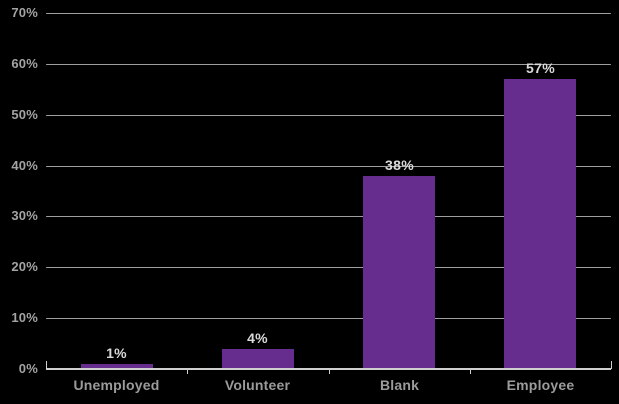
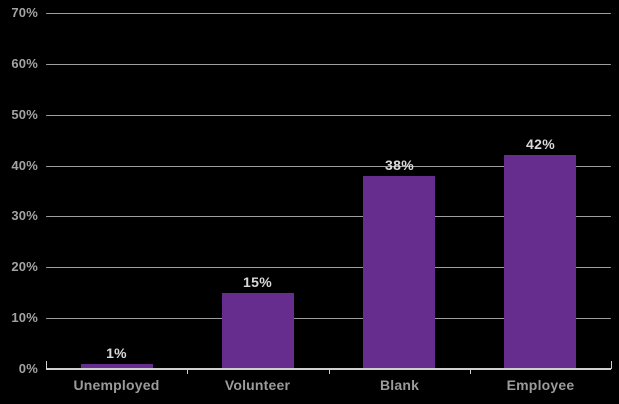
Volunteer: 4% -> 15%
Employee: 57% -> 42%
